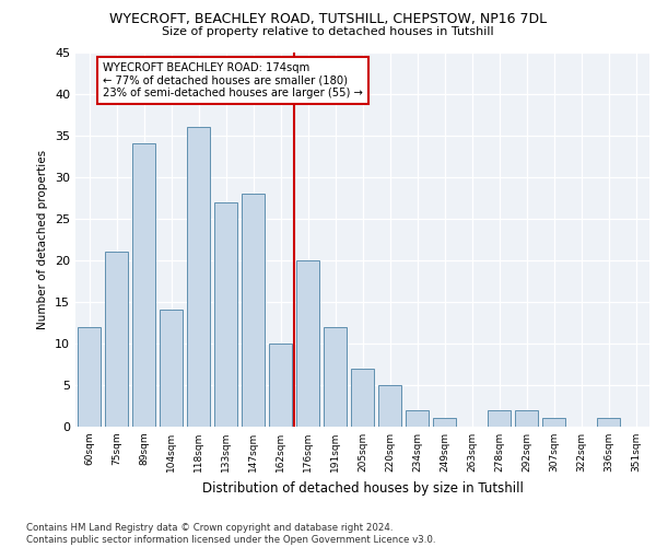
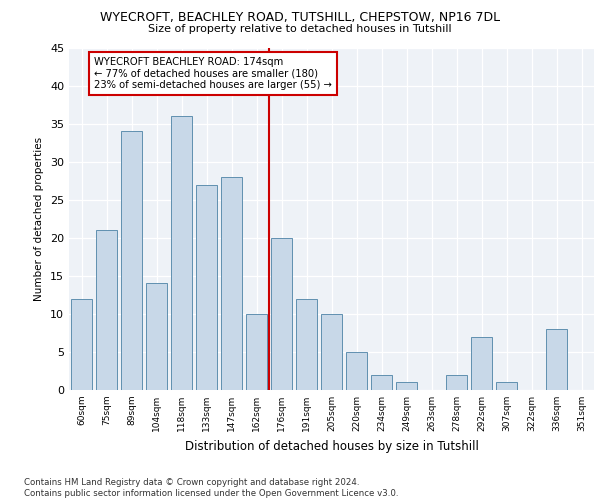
205sqm: 7 -> 10
292sqm: 2 -> 7
336sqm: 1 -> 8
